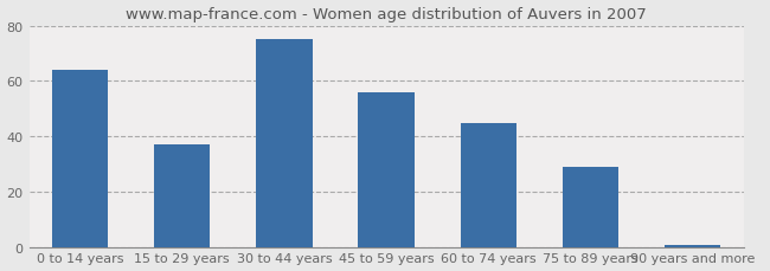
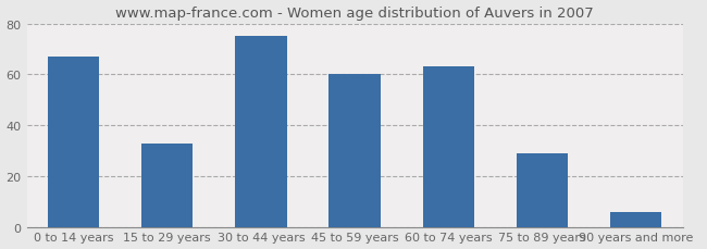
0 to 14 years: 64 -> 67
15 to 29 years: 37 -> 33
45 to 59 years: 56 -> 60
60 to 74 years: 45 -> 63
90 years and more: 1 -> 6
